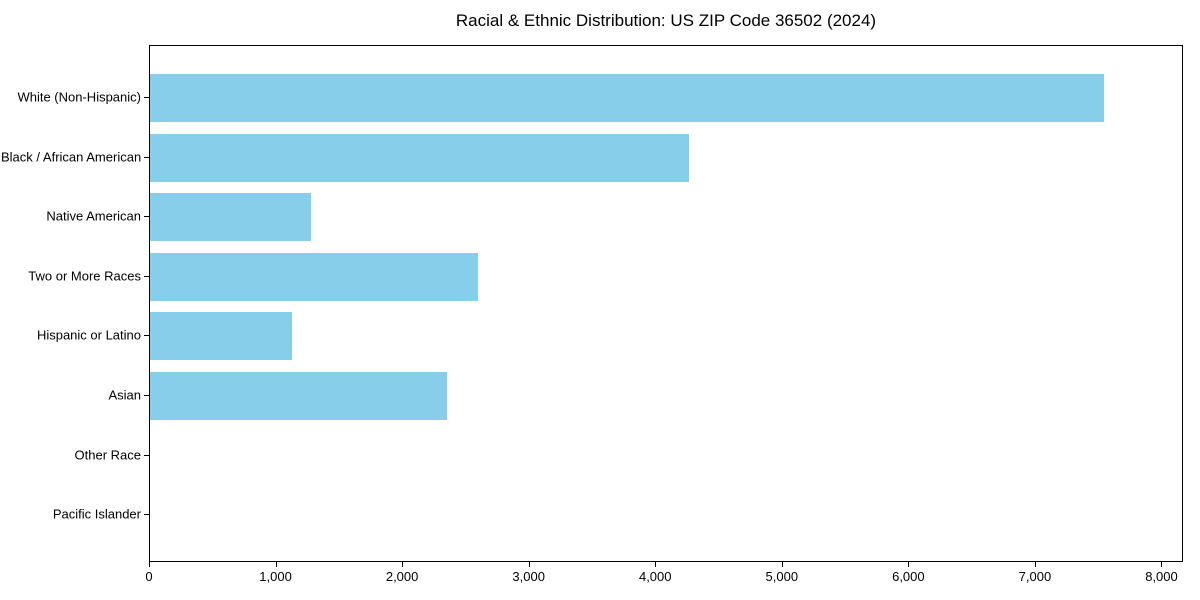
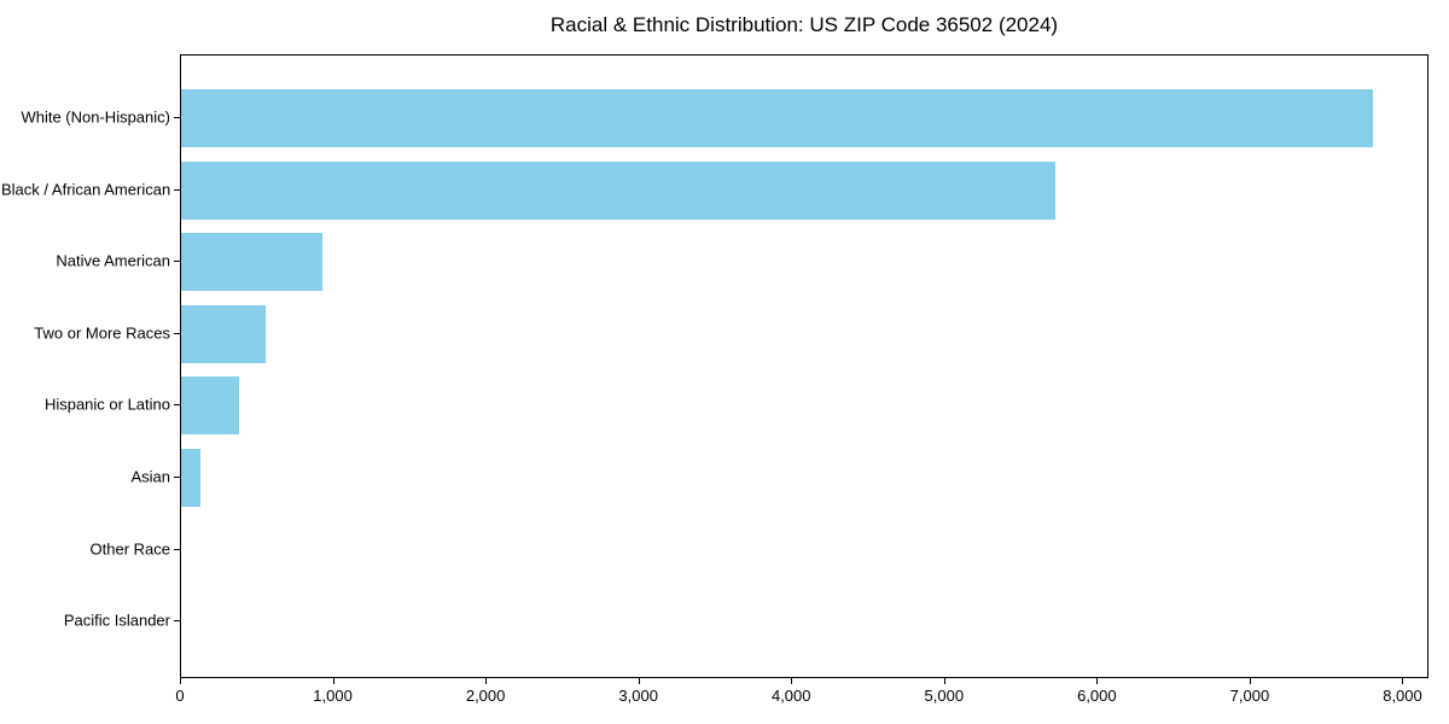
White (Non-Hispanic): 7540 -> 7800
Black / African American: 4260 -> 5720
Native American: 1270 -> 920
Two or More Races: 2590 -> 550
Hispanic or Latino: 1120 -> 380
Asian: 2350 -> 130
